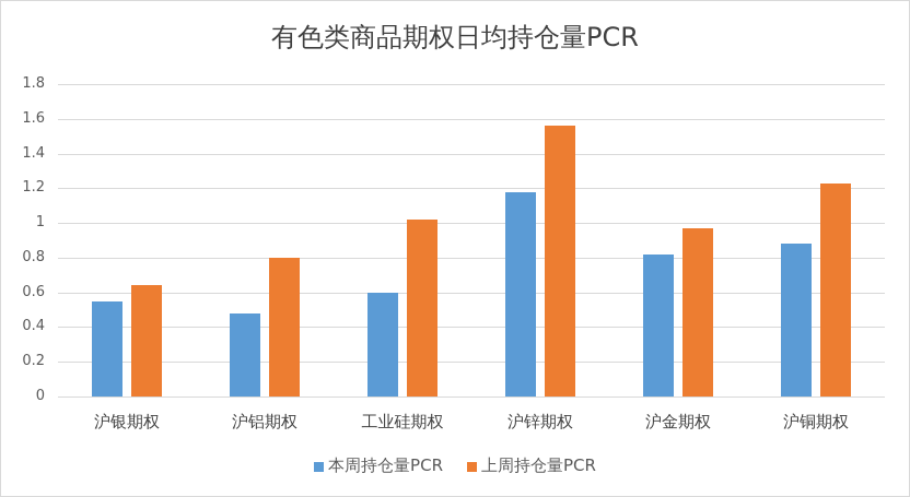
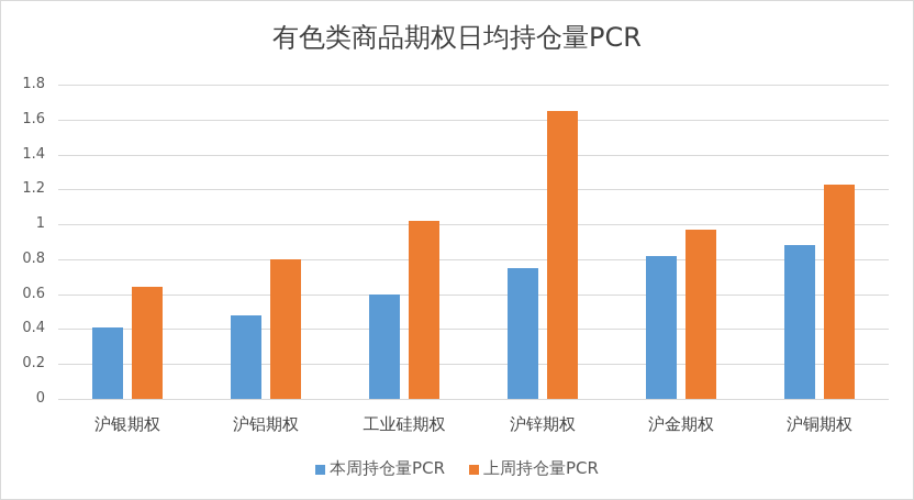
本周持仓量PCR/沪银期权: 0.55 -> 0.41
本周持仓量PCR/沪锌期权: 1.18 -> 0.75
上周持仓量PCR/沪锌期权: 1.56 -> 1.65
